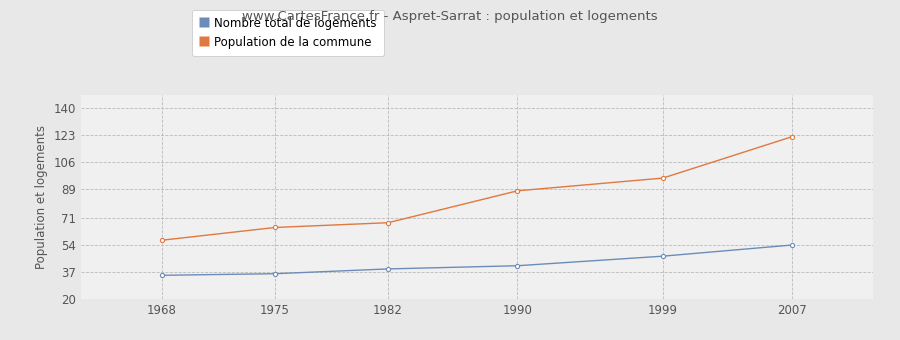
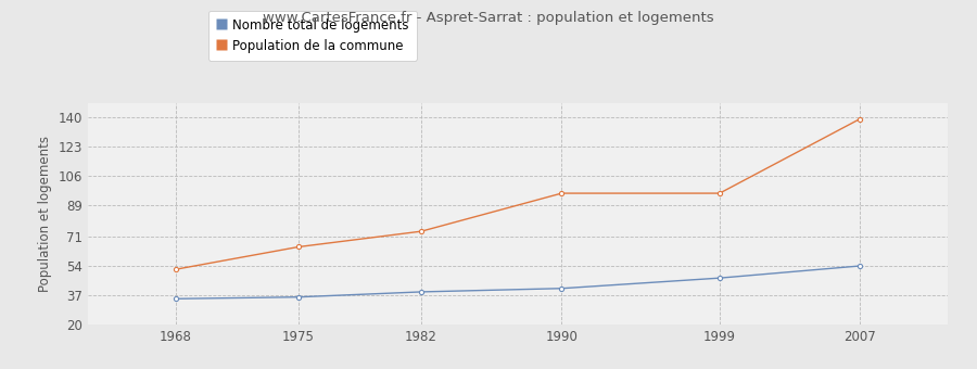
Population de la commune/1968: 57 -> 52
Population de la commune/1982: 68 -> 74
Population de la commune/1990: 88 -> 96
Population de la commune/2007: 122 -> 139
